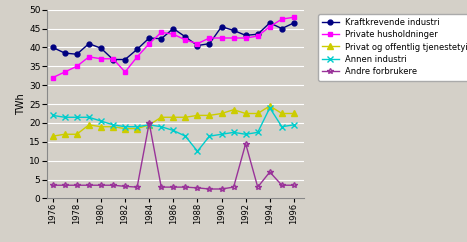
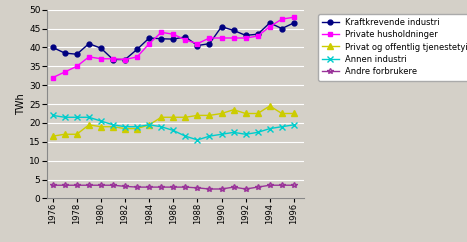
Private husholdninger/1982: 33.5 -> 36.8
Andre forbrukere/1984: 20.0 -> 3.0
Kraftkrevende industri/1986: 45.0 -> 42.2
Annen industri/1988: 12.5 -> 15.5
Andre forbrukere/1992: 14.5 -> 2.5
Annen industri/1994: 24.0 -> 18.5
Andre forbrukere/1994: 7.0 -> 3.5
